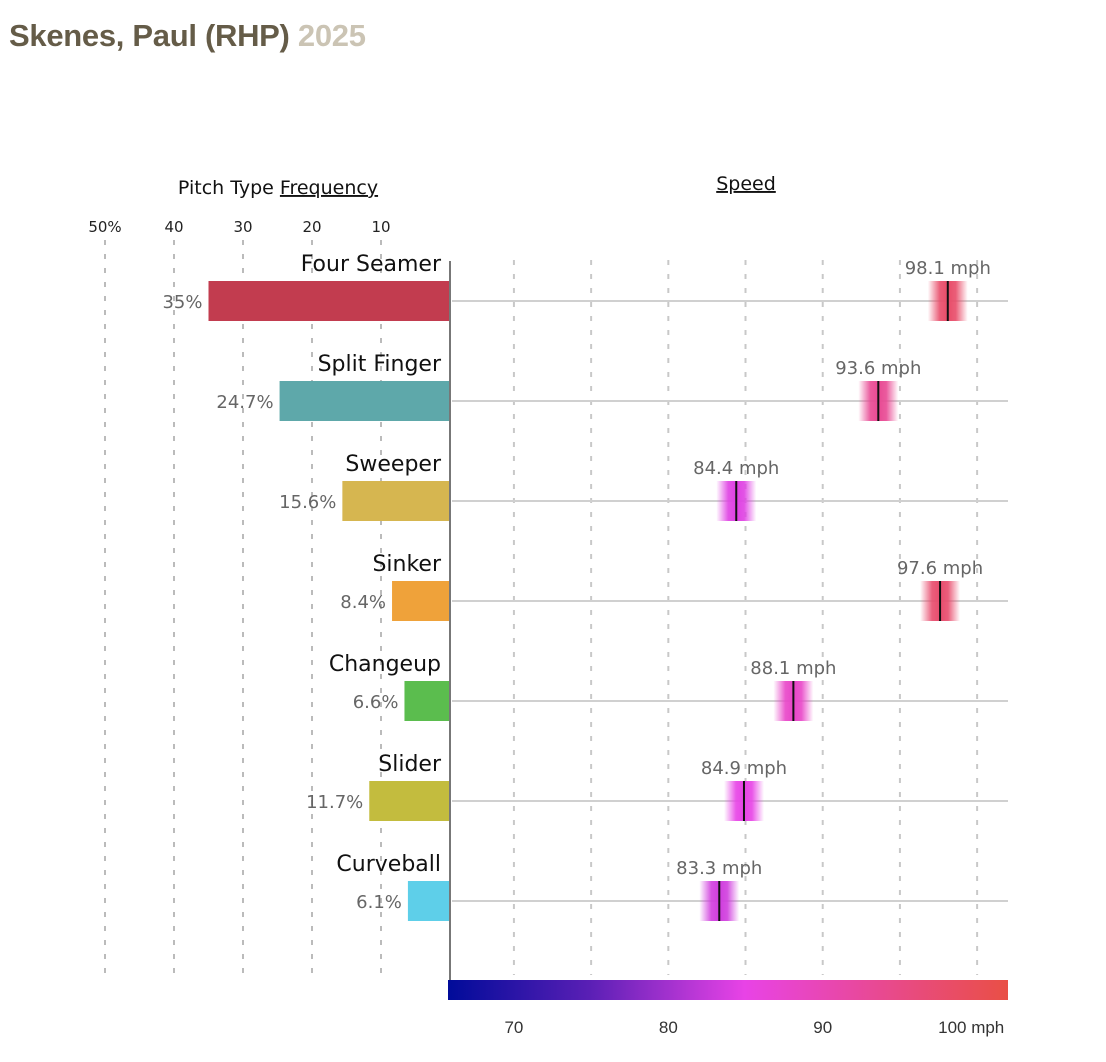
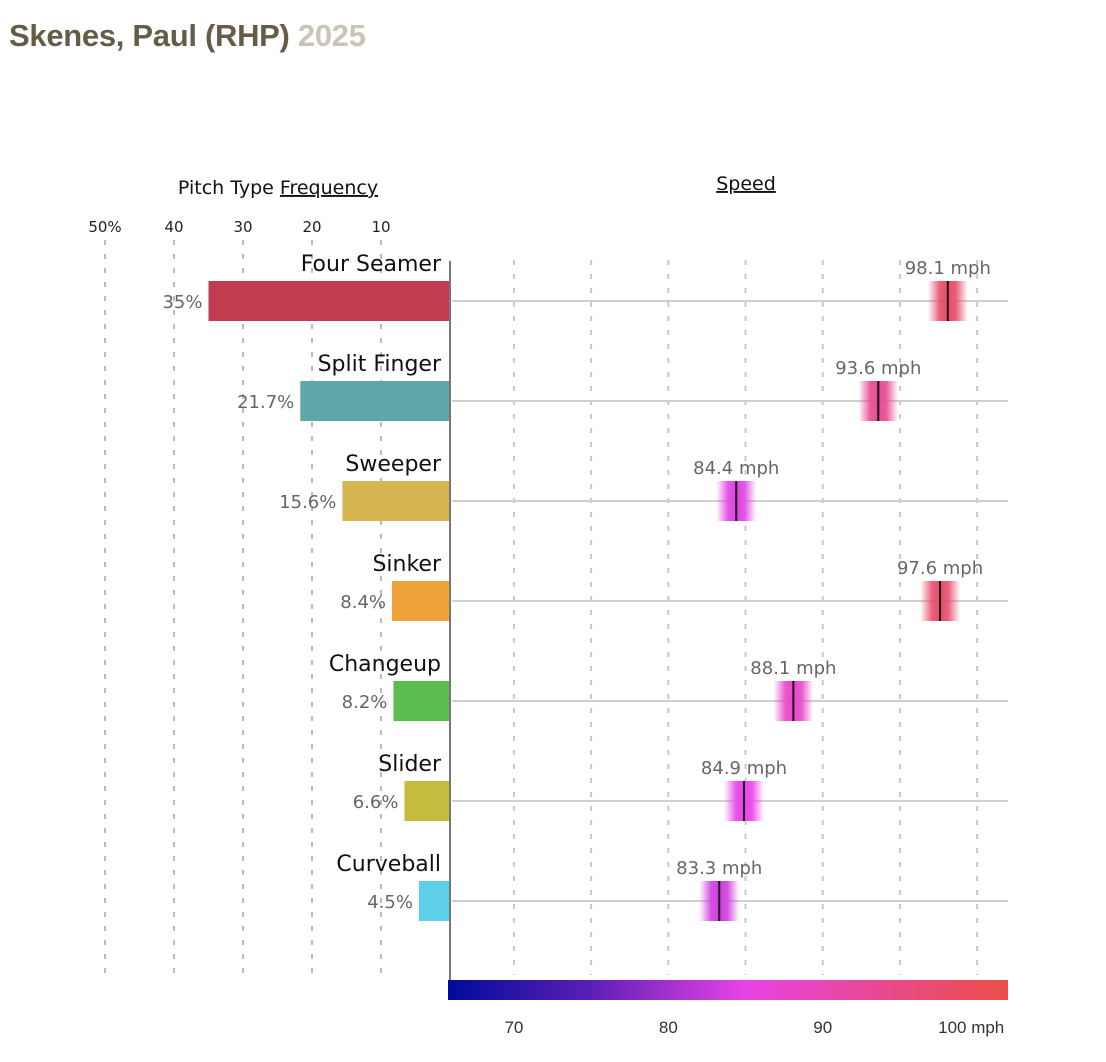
Pitch Type Frequency/Split Finger: 24.7% -> 21.7%
Pitch Type Frequency/Changeup: 6.6% -> 8.2%
Pitch Type Frequency/Slider: 11.7% -> 6.6%
Pitch Type Frequency/Curveball: 6.1% -> 4.5%
